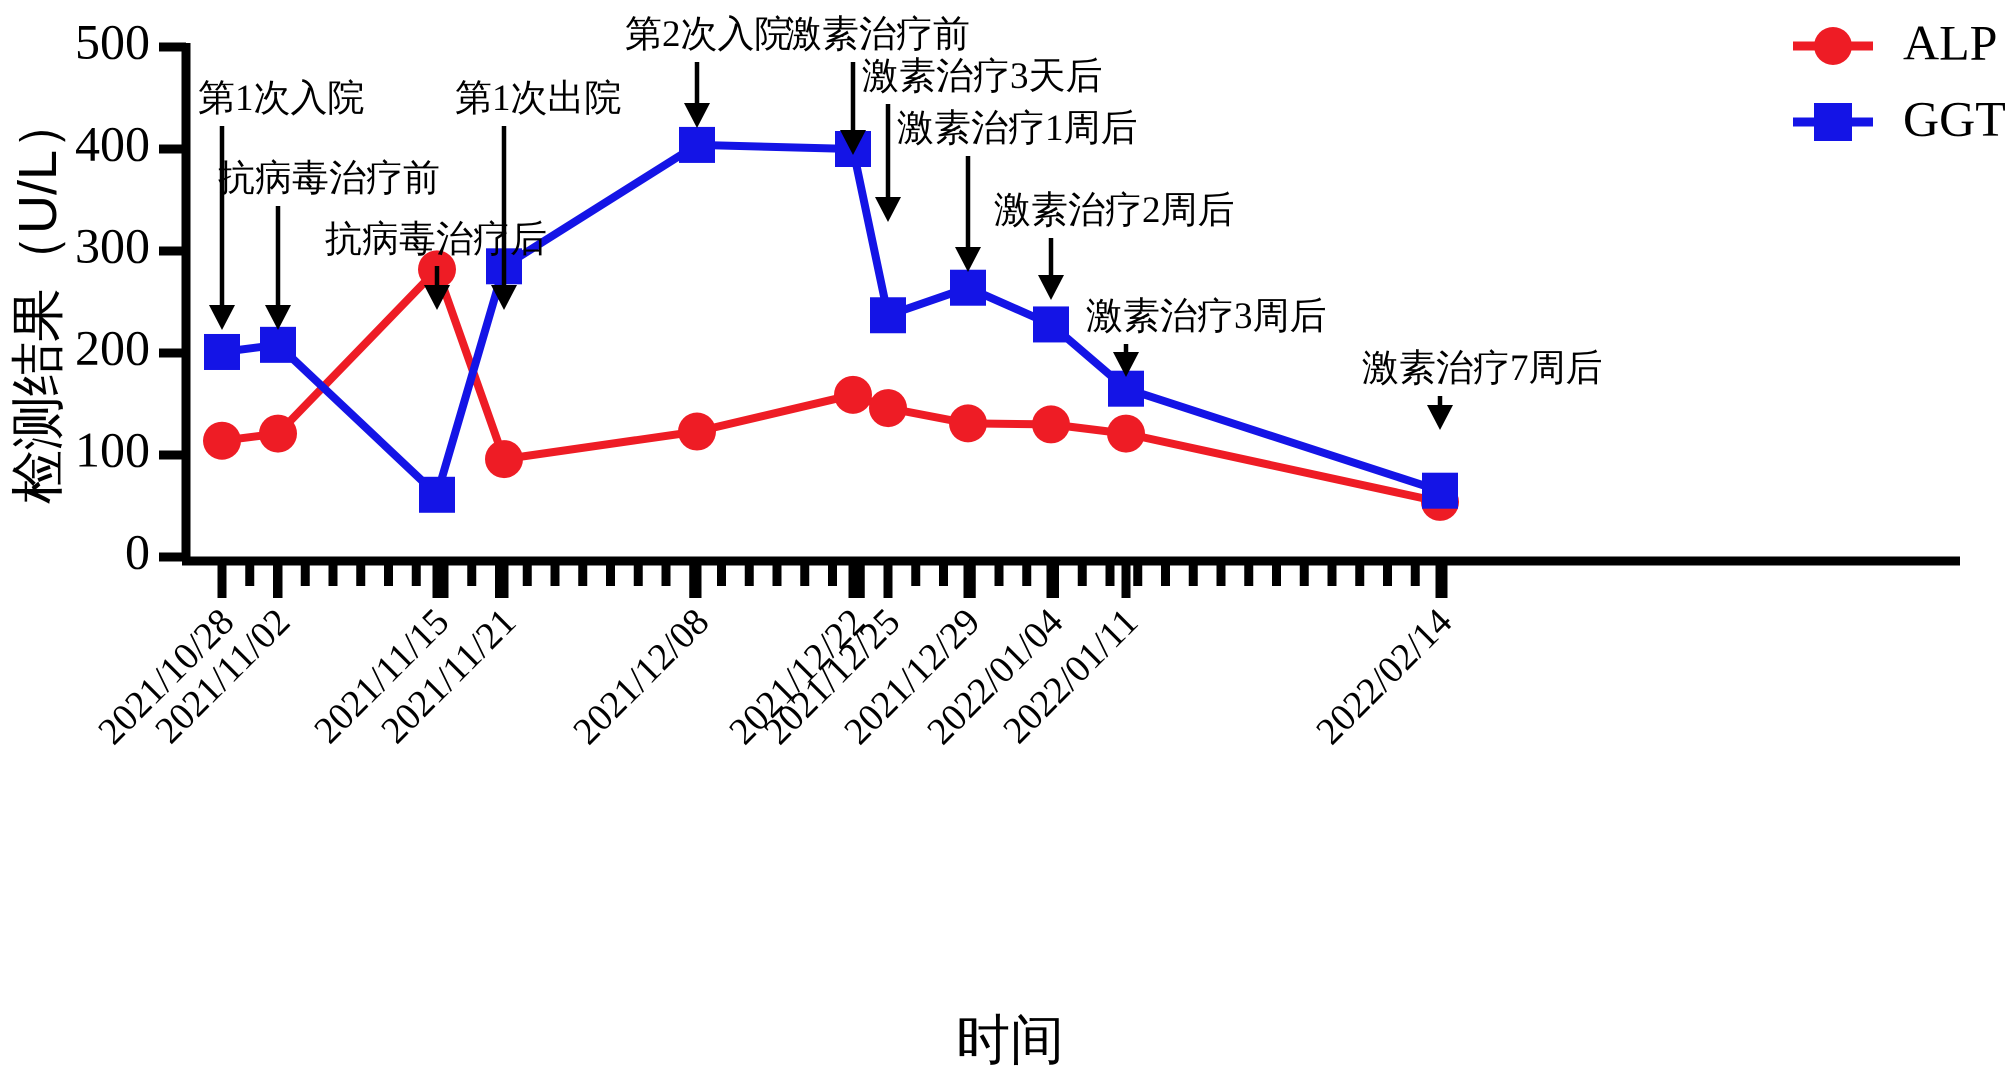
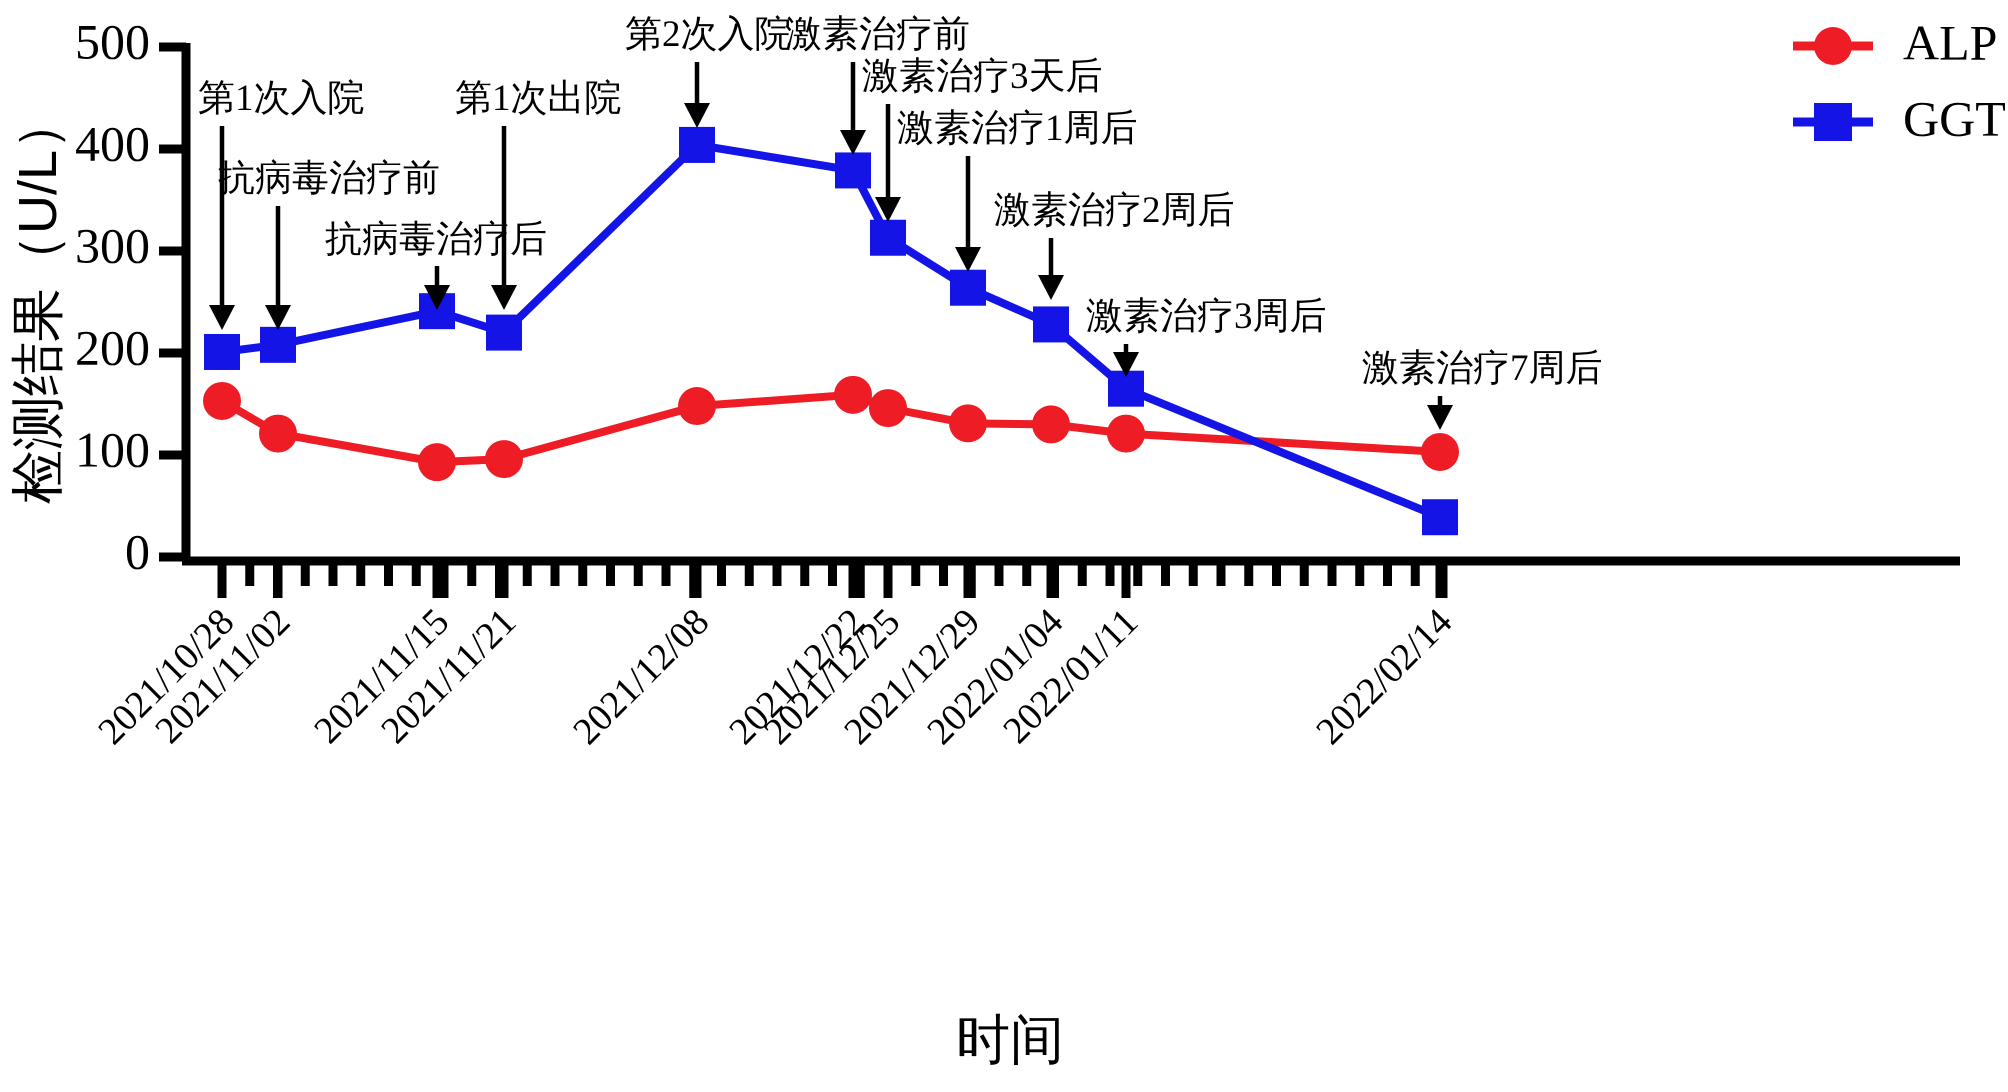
ALP/2021/10/28: 114 -> 153
ALP/2021/11/15: 282 -> 93
GGT/2021/11/15: 61 -> 241
GGT/2021/11/21: 285 -> 220
ALP/2021/12/08: 123 -> 148
GGT/2021/12/22: 400 -> 379
GGT/2021/12/25: 237 -> 313
ALP/2022/02/14: 54 -> 103
GGT/2022/02/14: 65 -> 39
